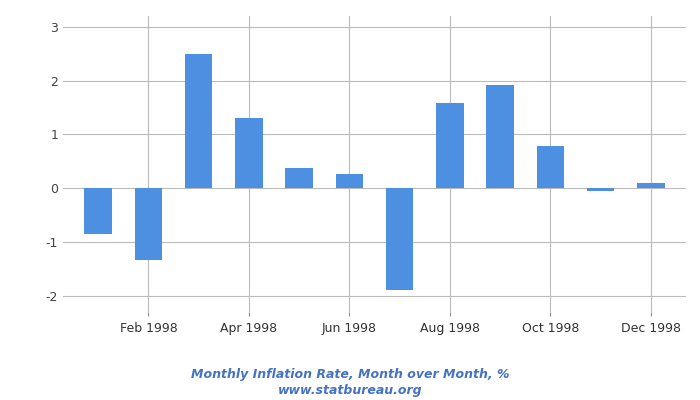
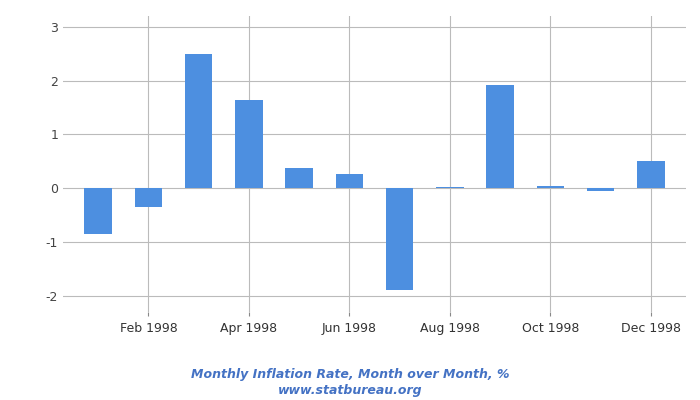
Feb 1998: -1.34 -> -0.35
Apr 1998: 1.30 -> 1.63
Aug 1998: 1.58 -> 0.03
Oct 1998: 0.78 -> 0.05
Dec 1998: 0.10 -> 0.50
